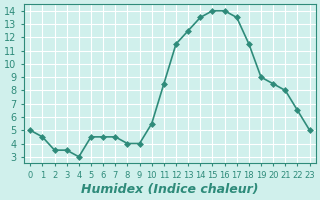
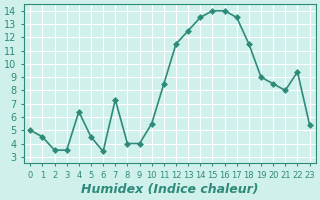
4: 3.0 -> 6.4
6: 4.5 -> 3.4
7: 4.5 -> 7.3
22: 6.5 -> 9.4
23: 5.0 -> 5.4
